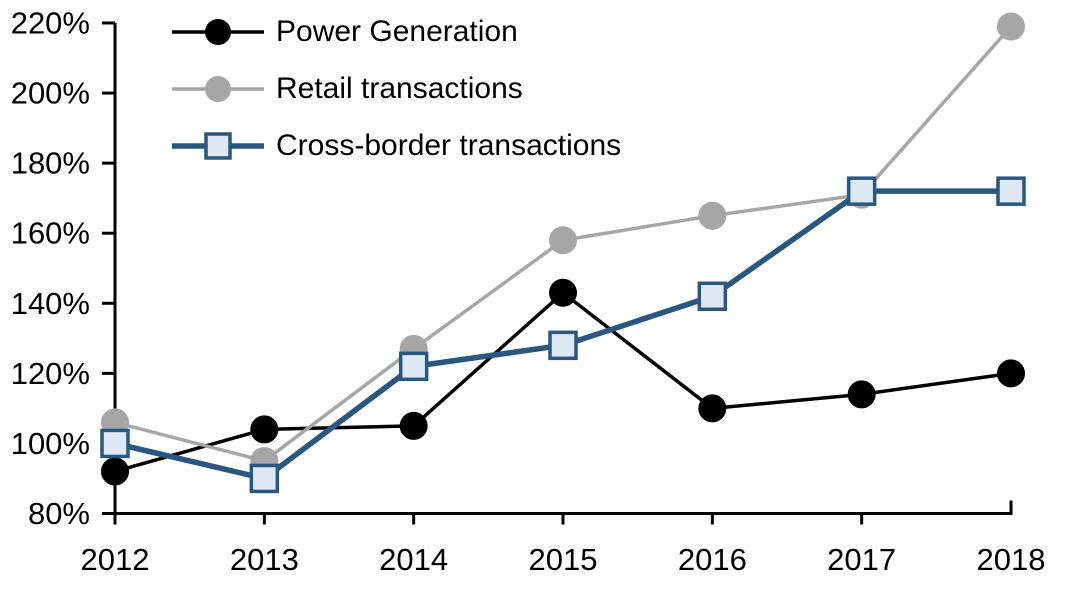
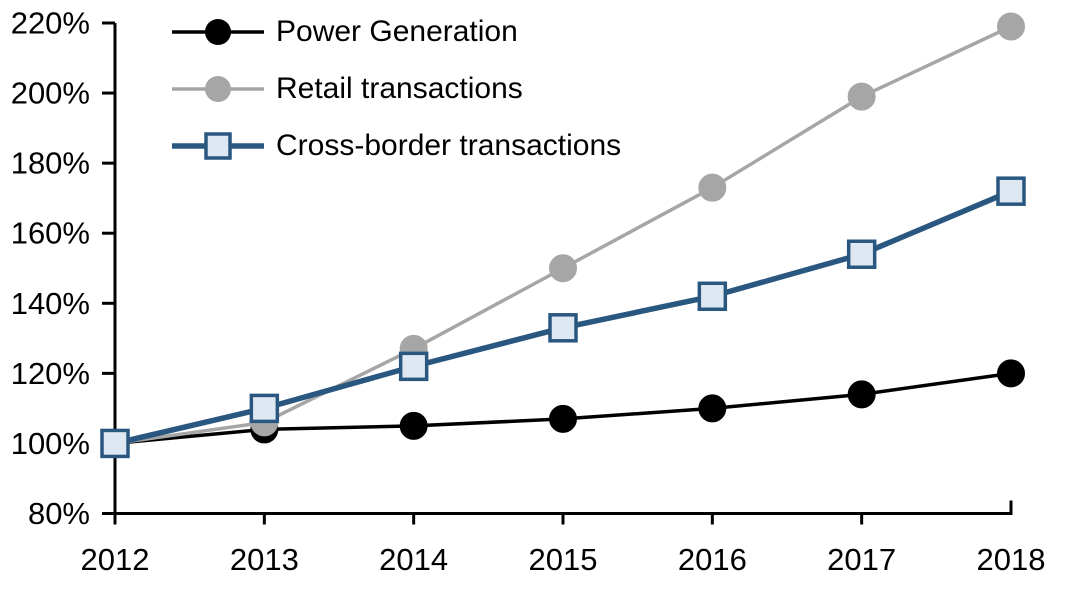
Power Generation/2012: 92% -> 100%
Retail transactions/2012: 106% -> 100%
Retail transactions/2013: 95% -> 106%
Cross-border transactions/2013: 90% -> 110%
Power Generation/2015: 143% -> 107%
Retail transactions/2015: 158% -> 150%
Cross-border transactions/2015: 128% -> 133%
Retail transactions/2016: 165% -> 173%
Retail transactions/2017: 171% -> 199%
Cross-border transactions/2017: 172% -> 154%
